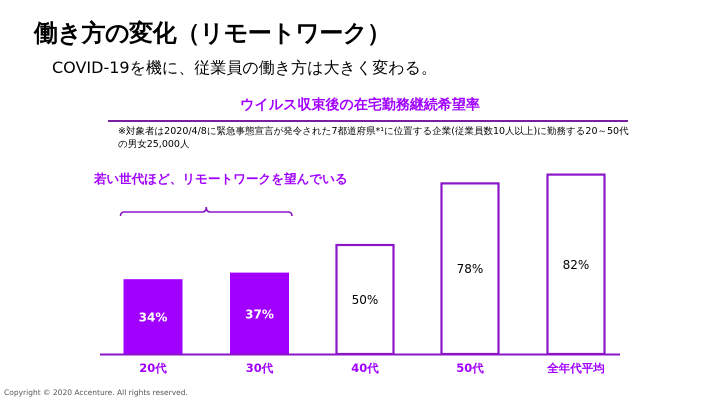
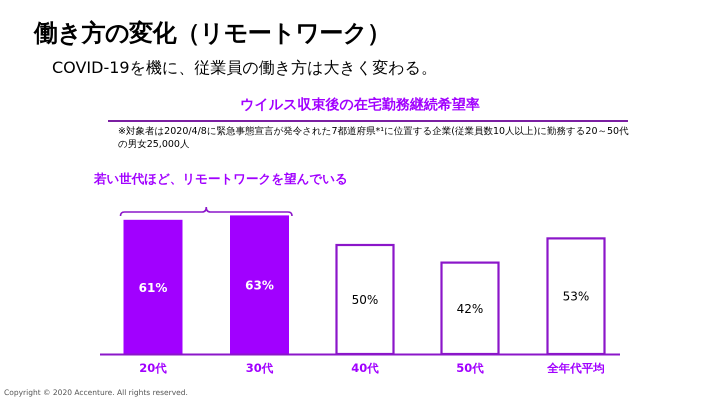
20代: 34% -> 61%
30代: 37% -> 63%
50代: 78% -> 42%
全年代平均: 82% -> 53%
